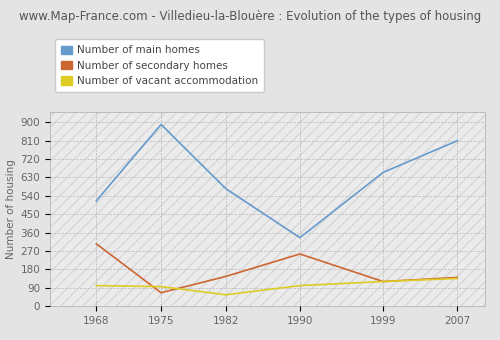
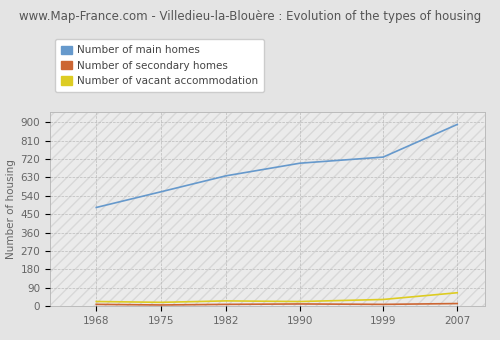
Number of main homes/1968: 515 -> 483
Number of secondary homes/1968: 305 -> 8
Number of vacant accommodation/1968: 100 -> 22
Number of main homes/1975: 890 -> 560
Number of secondary homes/1975: 65 -> 5
Number of vacant accommodation/1975: 95 -> 18
Number of main homes/1982: 575 -> 638
Number of secondary homes/1982: 145 -> 8
Number of vacant accommodation/1982: 55 -> 25
Number of main homes/1990: 335 -> 700
Number of secondary homes/1990: 255 -> 10
Number of vacant accommodation/1990: 100 -> 22
Number of main homes/1999: 655 -> 730
Number of secondary homes/1999: 120 -> 8
Number of vacant accommodation/1999: 120 -> 32
Number of main homes/2007: 810 -> 890
Number of secondary homes/2007: 140 -> 12
Number of vacant accommodation/2007: 135 -> 65
